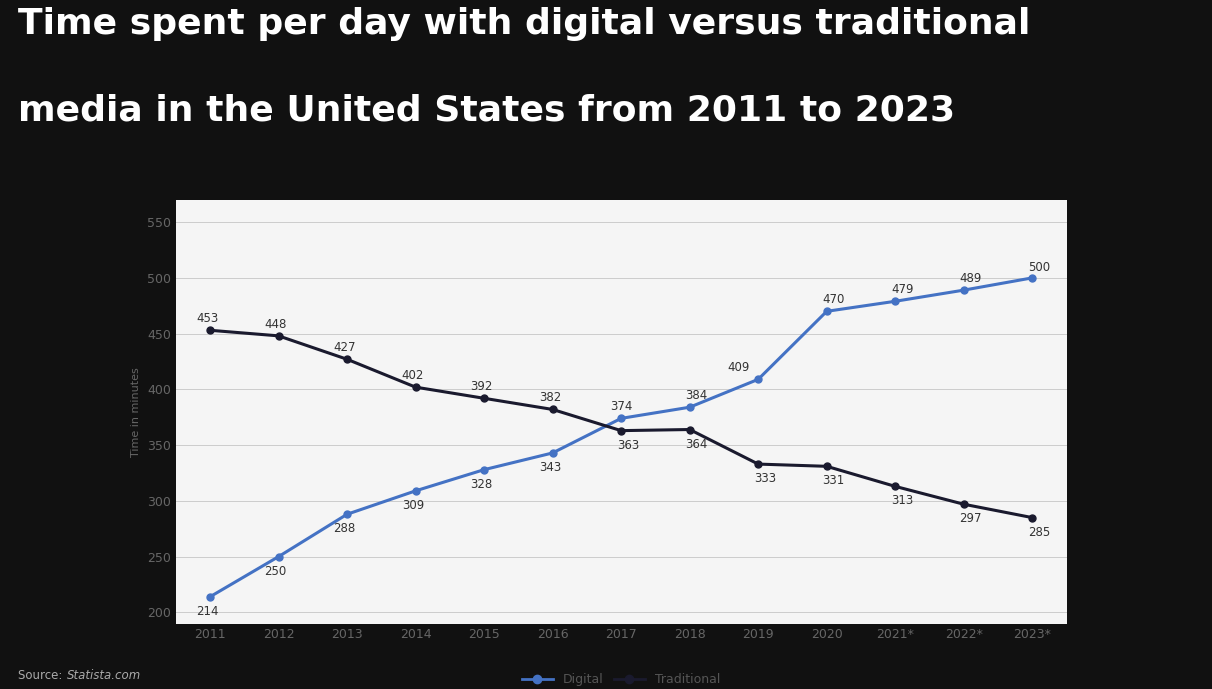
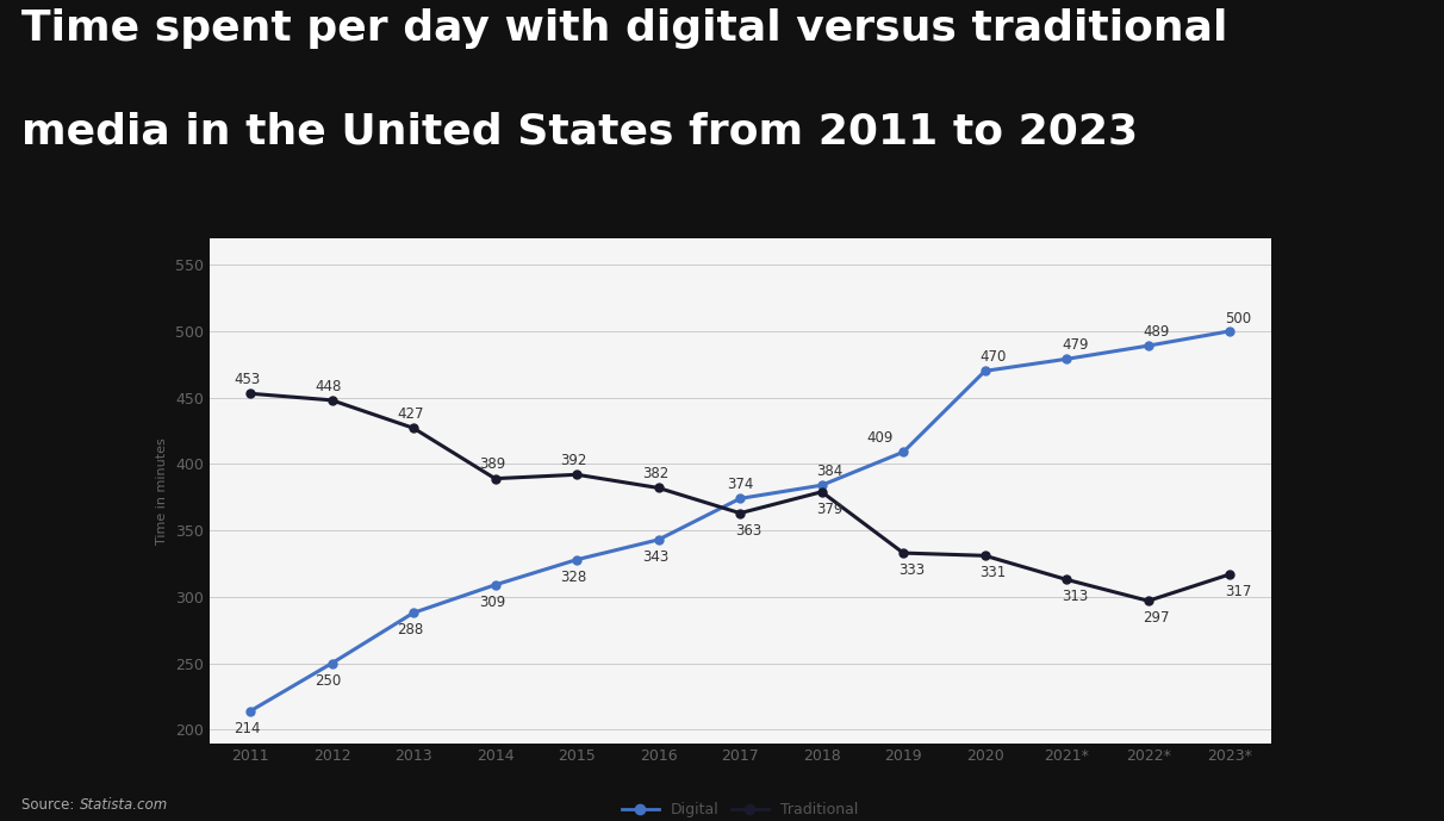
Traditional/2014: 402 -> 389
Traditional/2018: 364 -> 379
Traditional/2023*: 285 -> 317
